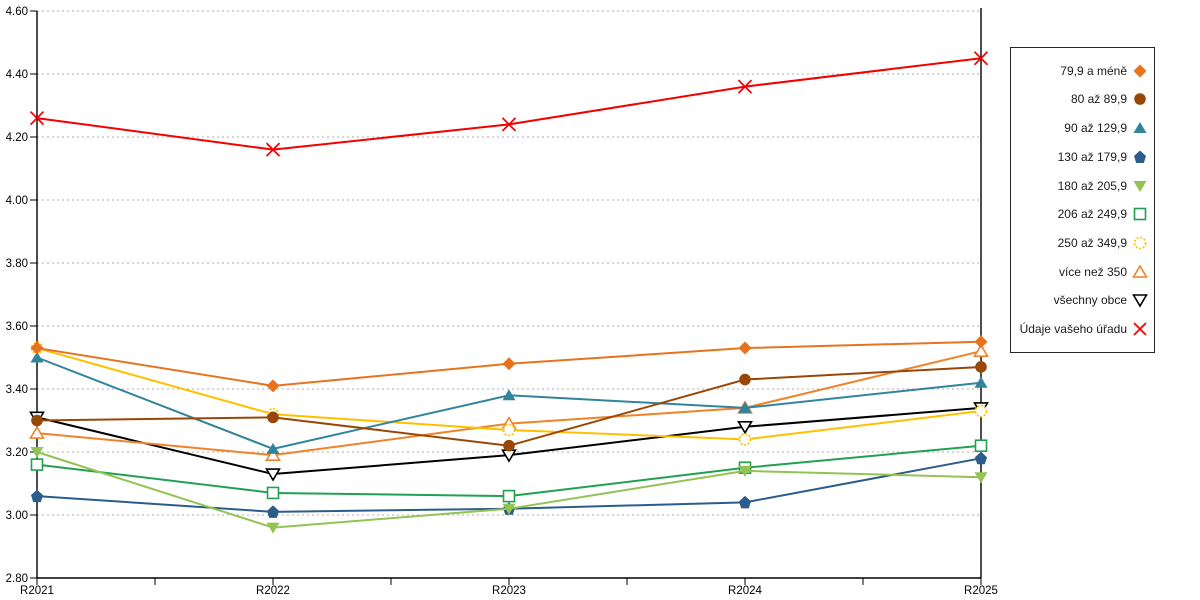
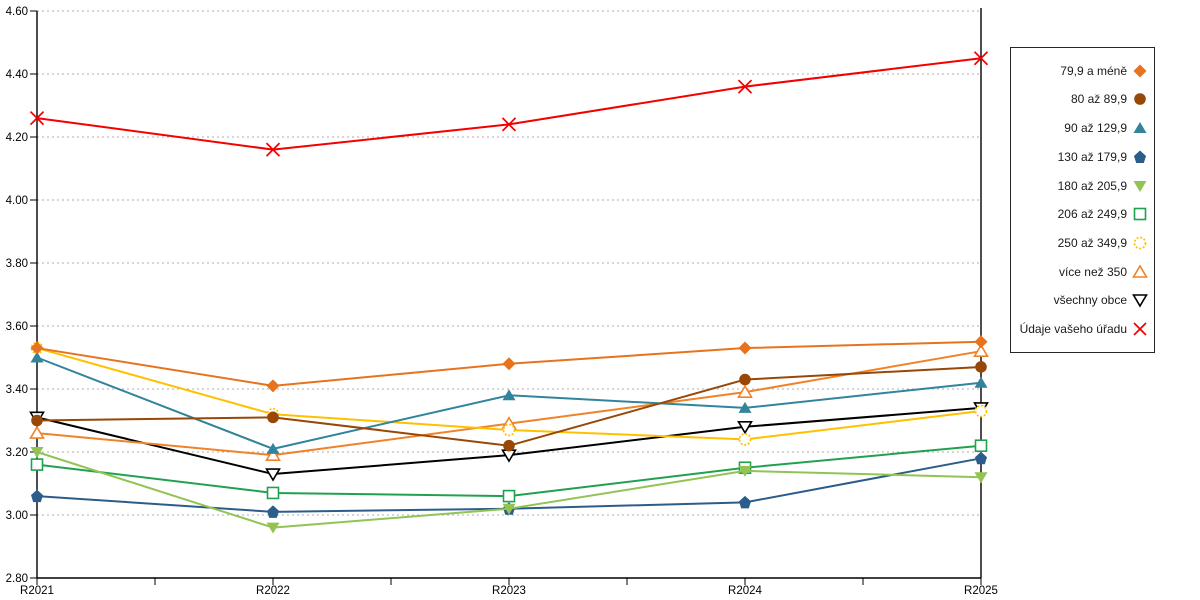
více než 350/R2024: 3.34 -> 3.39
